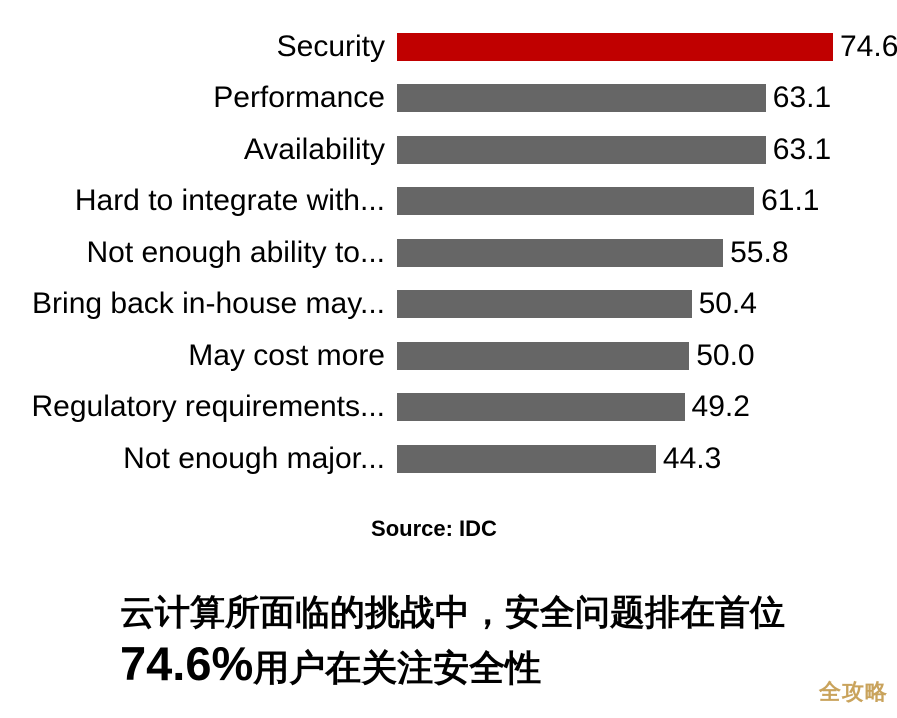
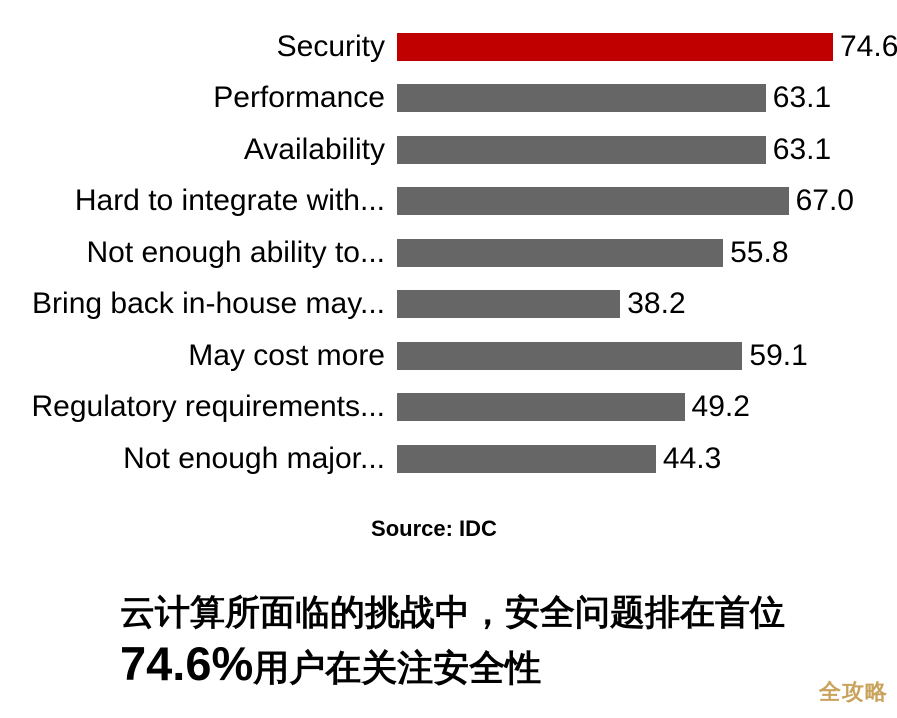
Hard to integrate with...: 61.1 -> 67.0
Bring back in-house may...: 50.4 -> 38.2
May cost more: 50.0 -> 59.1
